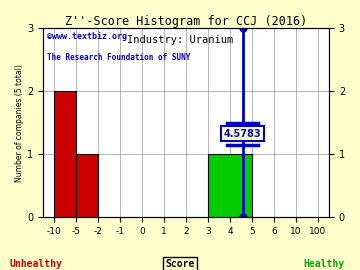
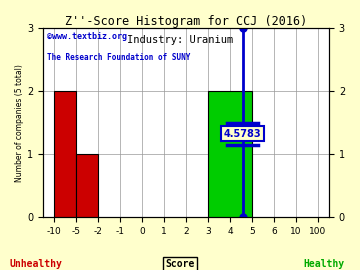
4: 1 -> 2
